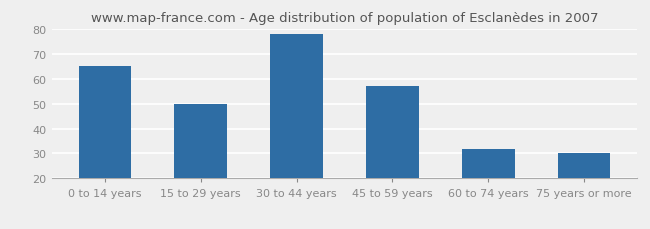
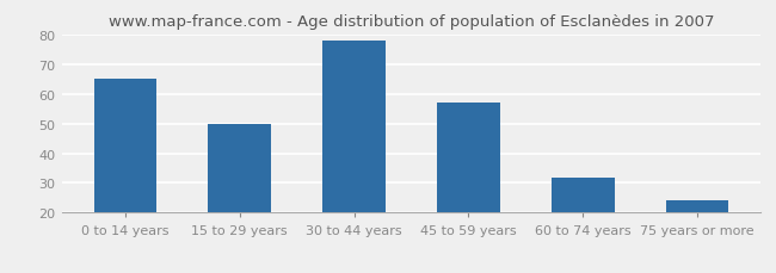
75 years or more: 30 -> 24
